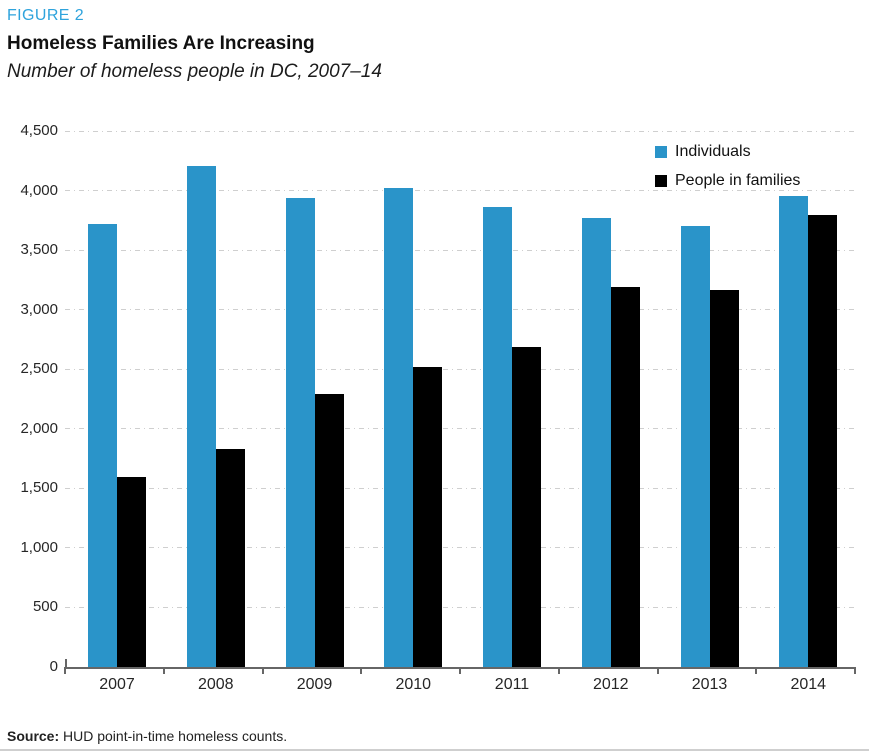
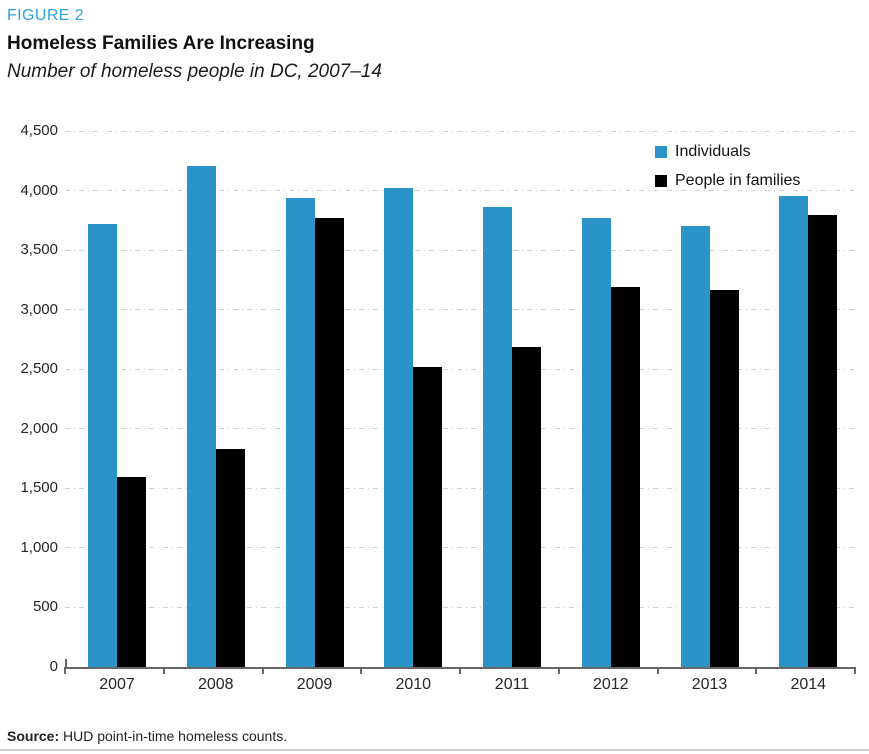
People in families/2009: 2290 -> 3770
